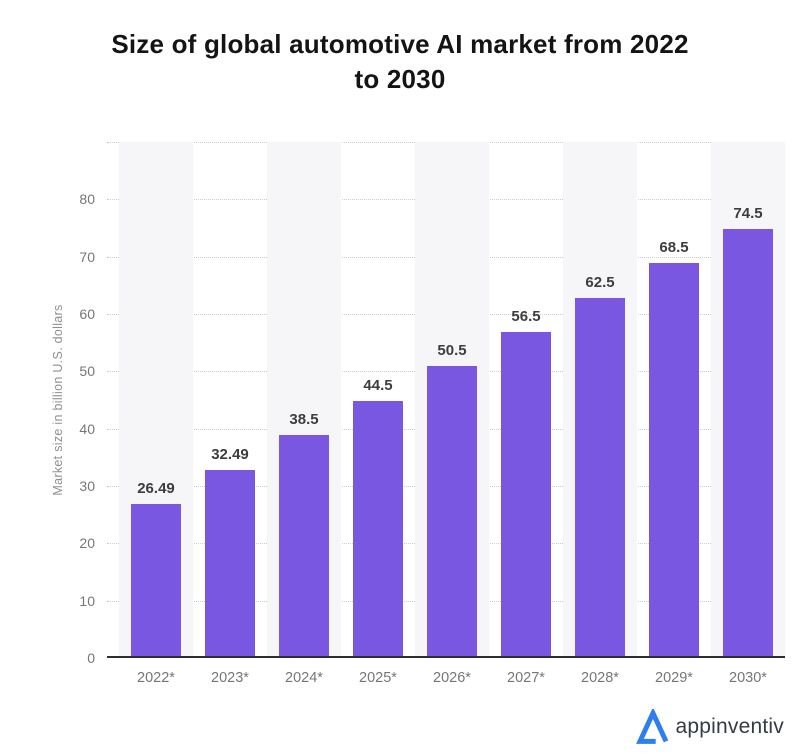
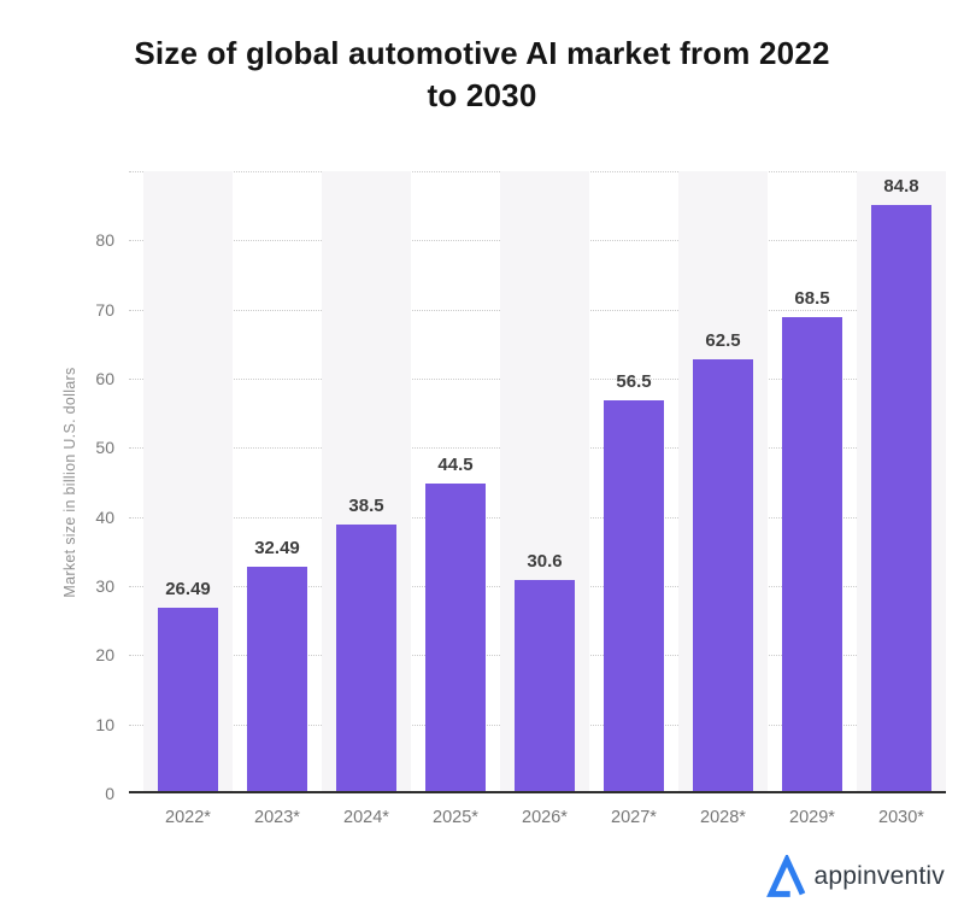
2026*: 50.5 -> 30.6
2030*: 74.5 -> 84.8
